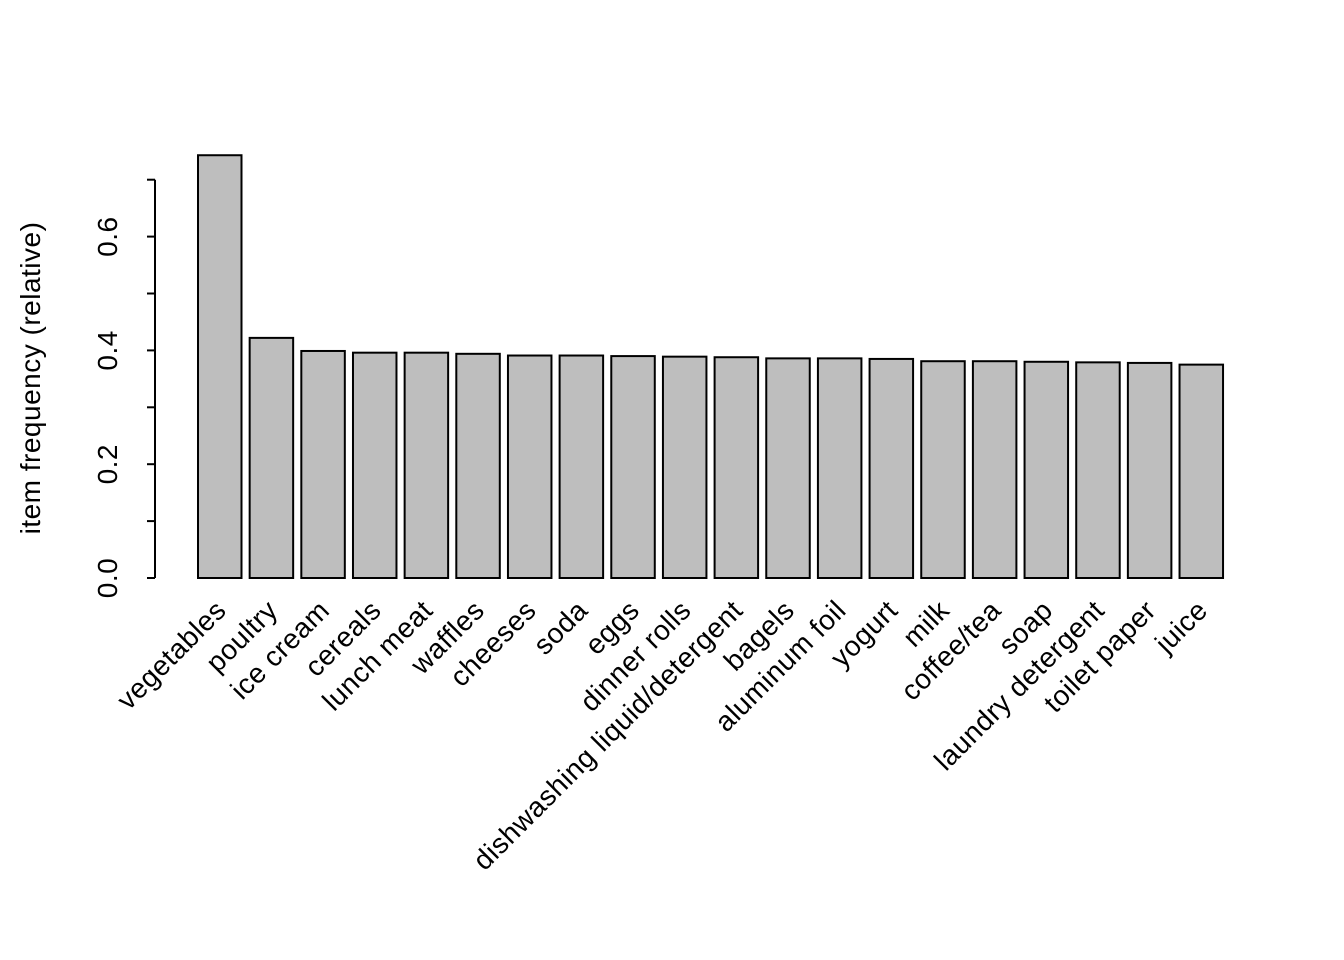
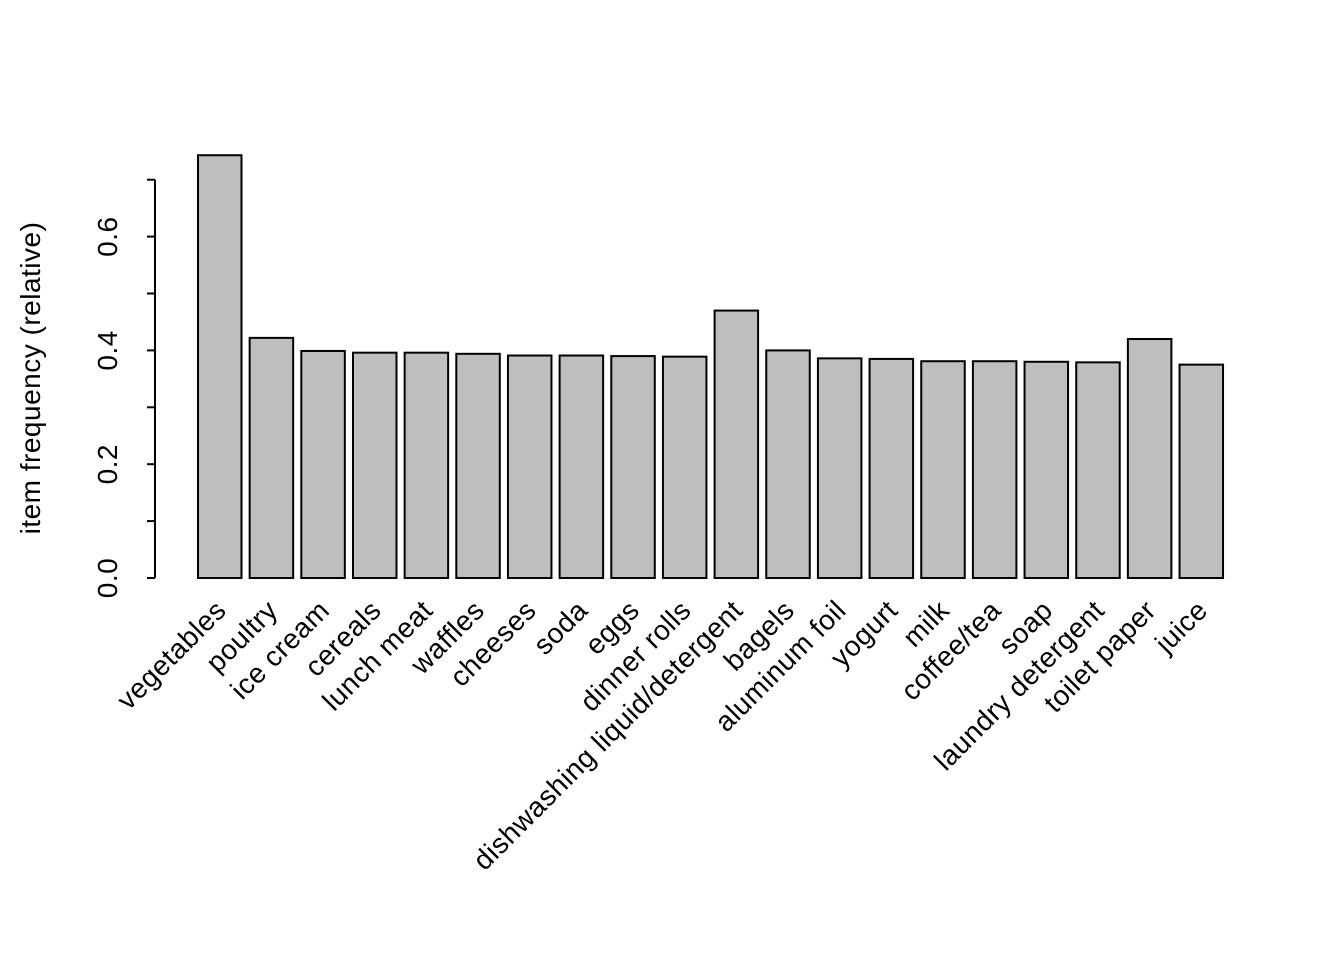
dishwashing liquid/detergent: 0.39 -> 0.47
bagels: 0.39 -> 0.40
toilet paper: 0.38 -> 0.42
